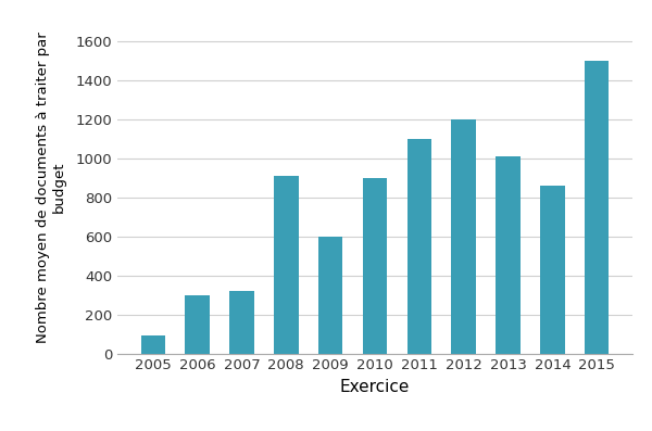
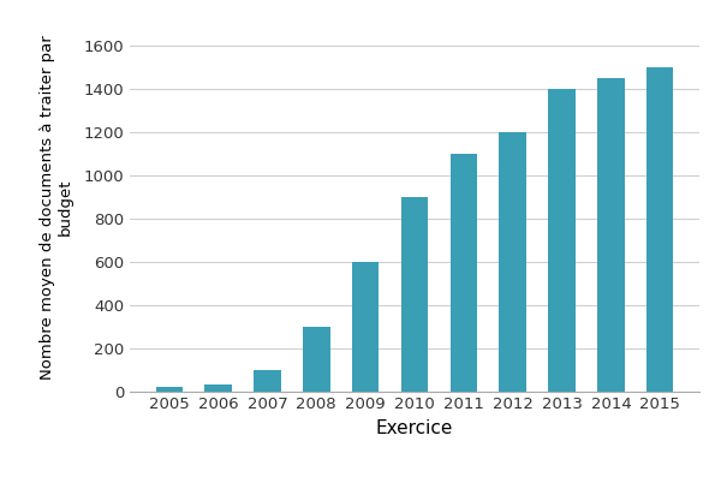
2005: 90 -> 20
2006: 300 -> 30
2007: 320 -> 100
2008: 910 -> 300
2013: 1010 -> 1400
2014: 860 -> 1450
